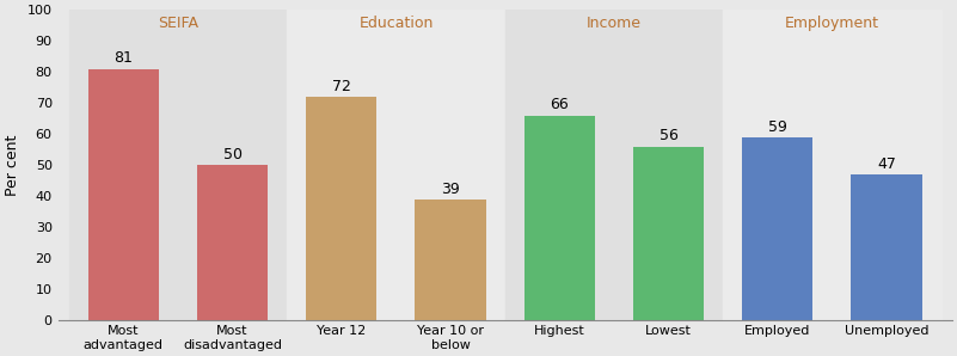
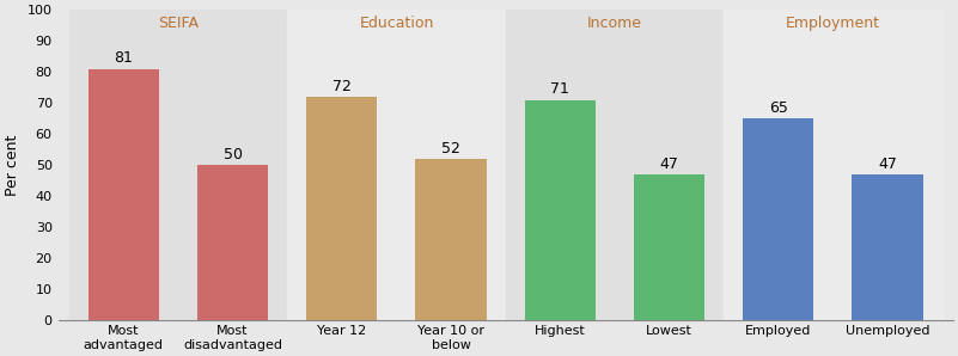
Year 10 or below: 39 -> 52
Highest: 66 -> 71
Lowest: 56 -> 47
Employed: 59 -> 65
